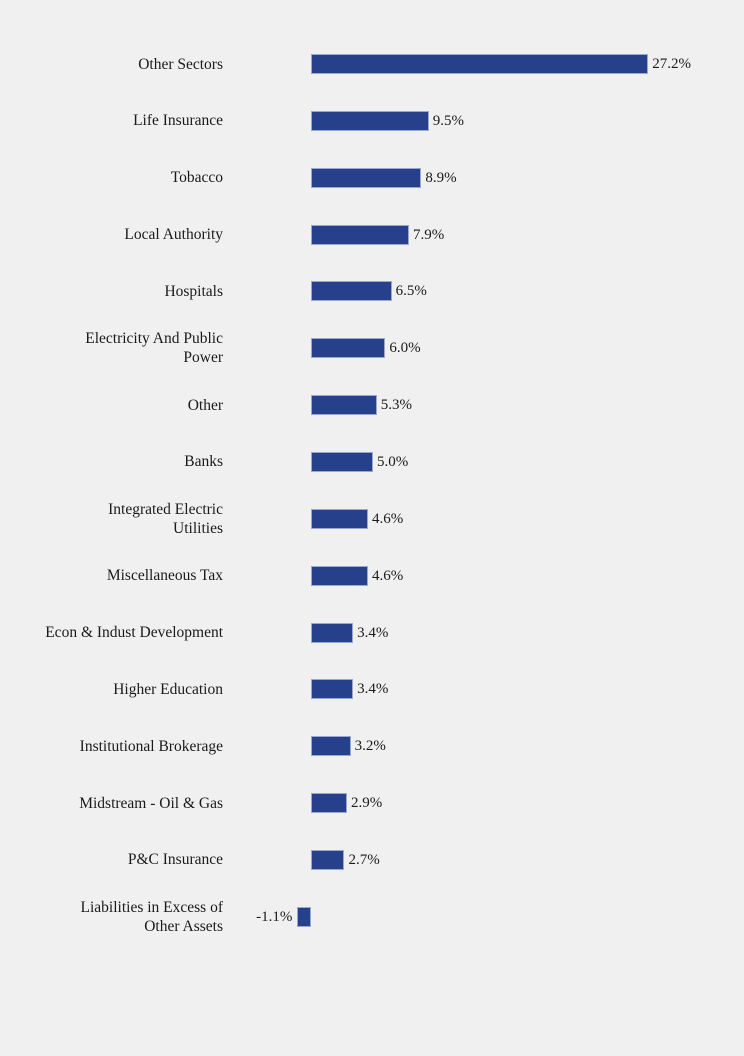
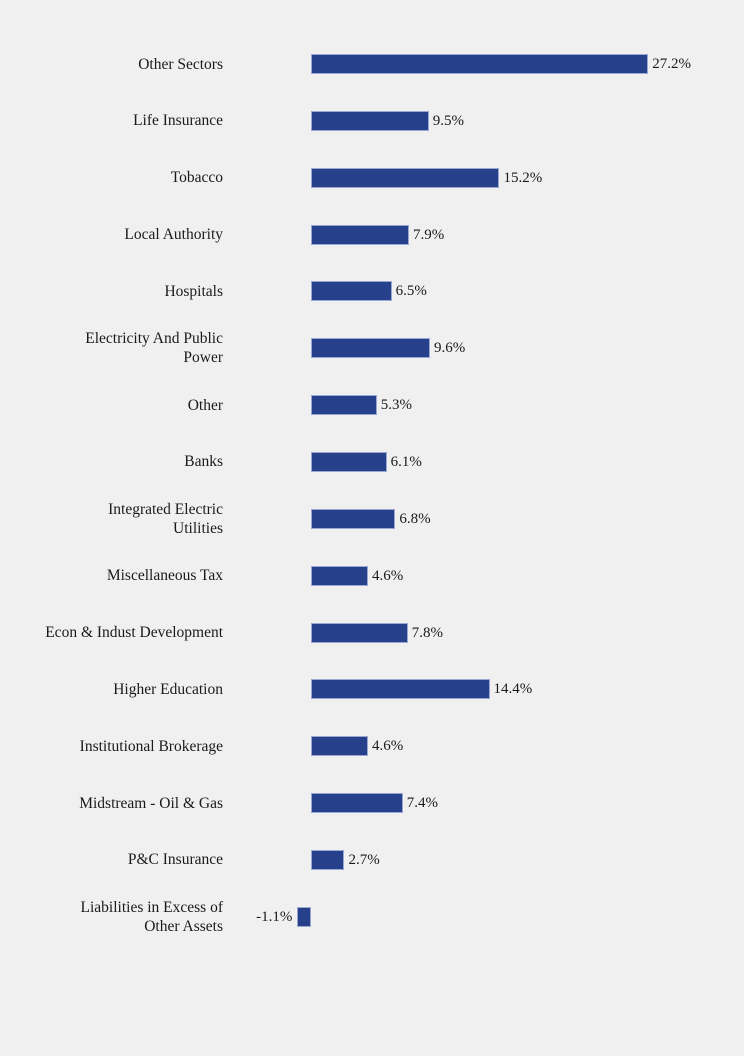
Tobacco: 8.9% -> 15.2%
Electricity And Public Power: 6.0% -> 9.6%
Banks: 5.0% -> 6.1%
Integrated Electric Utilities: 4.6% -> 6.8%
Econ & Indust Development: 3.4% -> 7.8%
Higher Education: 3.4% -> 14.4%
Institutional Brokerage: 3.2% -> 4.6%
Midstream - Oil & Gas: 2.9% -> 7.4%
